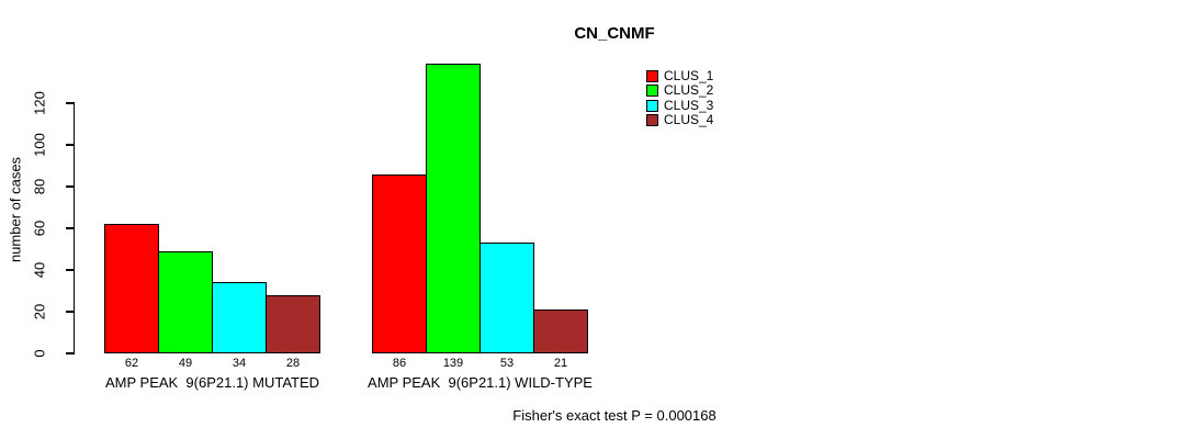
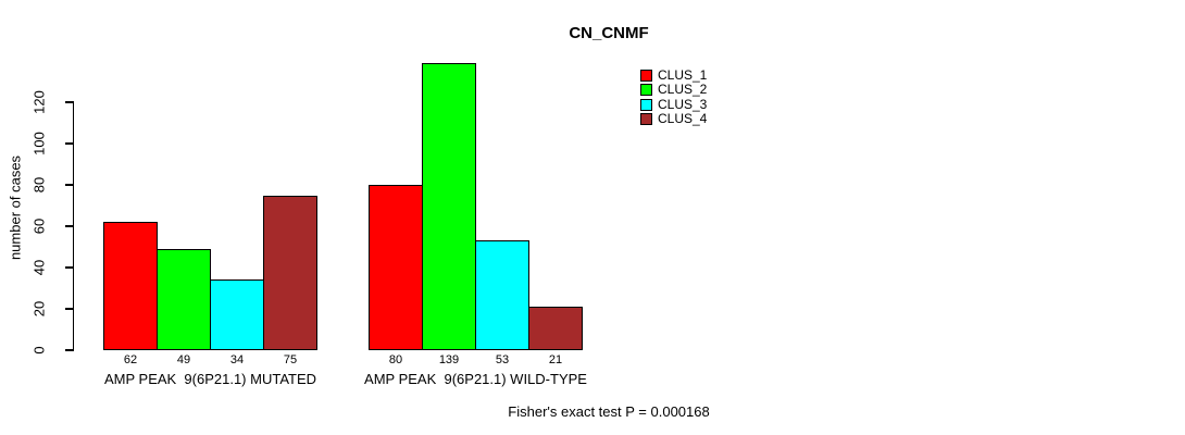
CLUS_4/AMP PEAK 9(6P21.1) MUTATED: 28 -> 75
CLUS_1/AMP PEAK 9(6P21.1) WILD-TYPE: 86 -> 80
